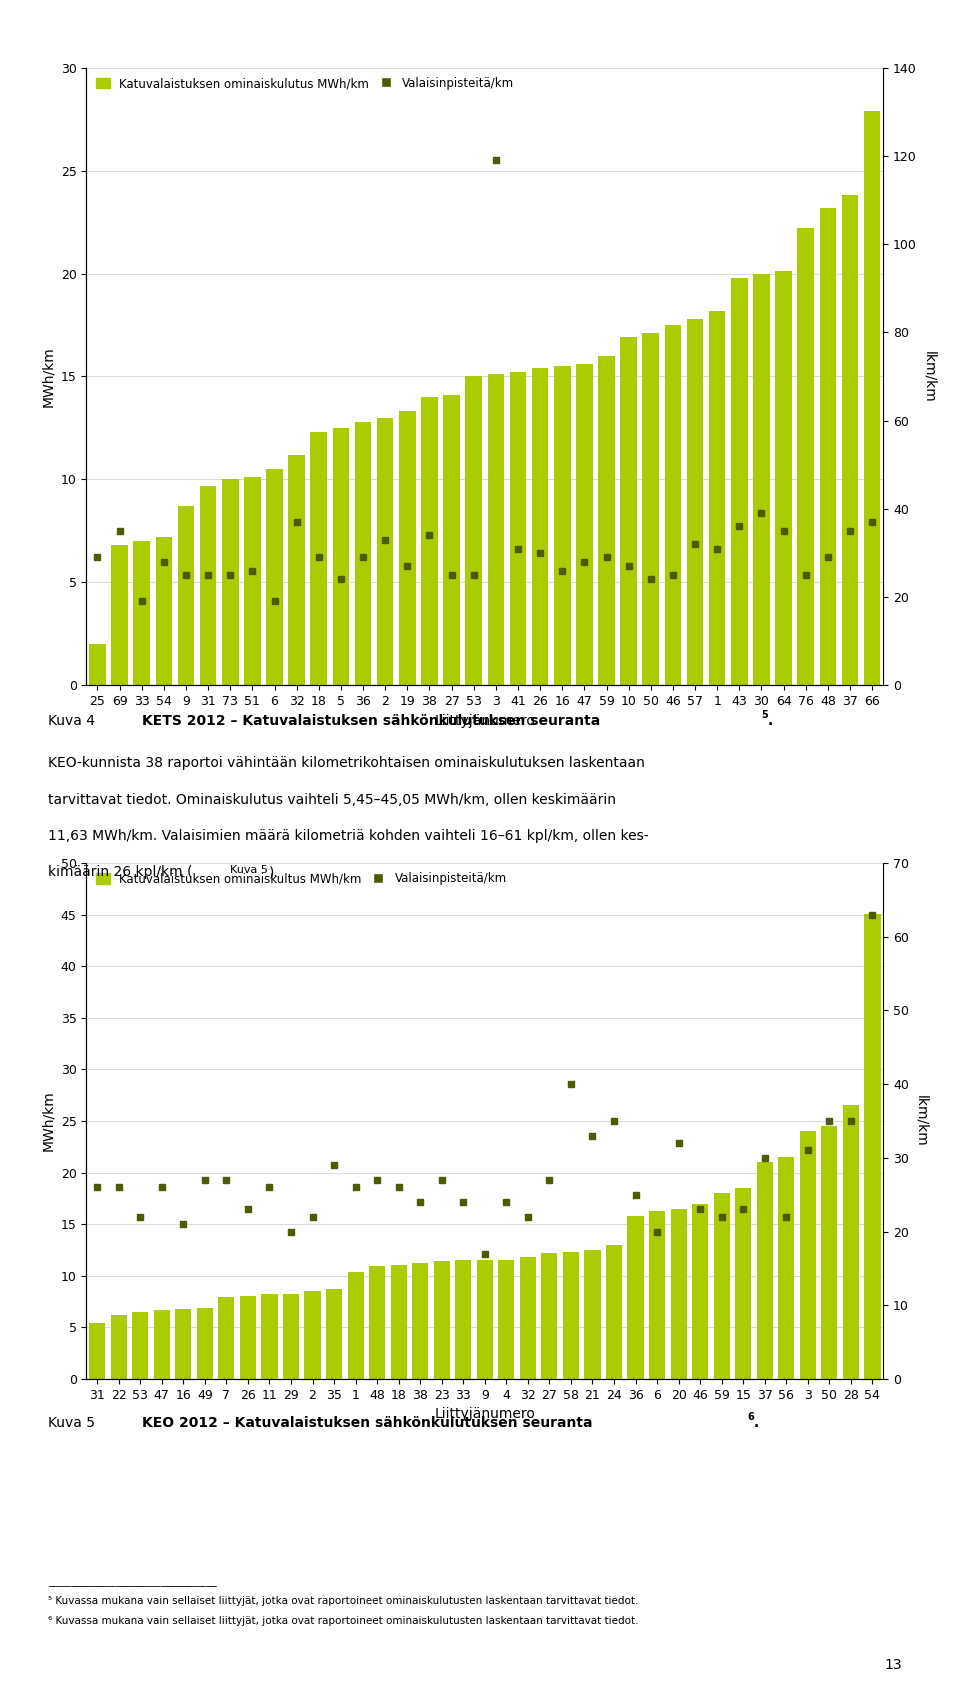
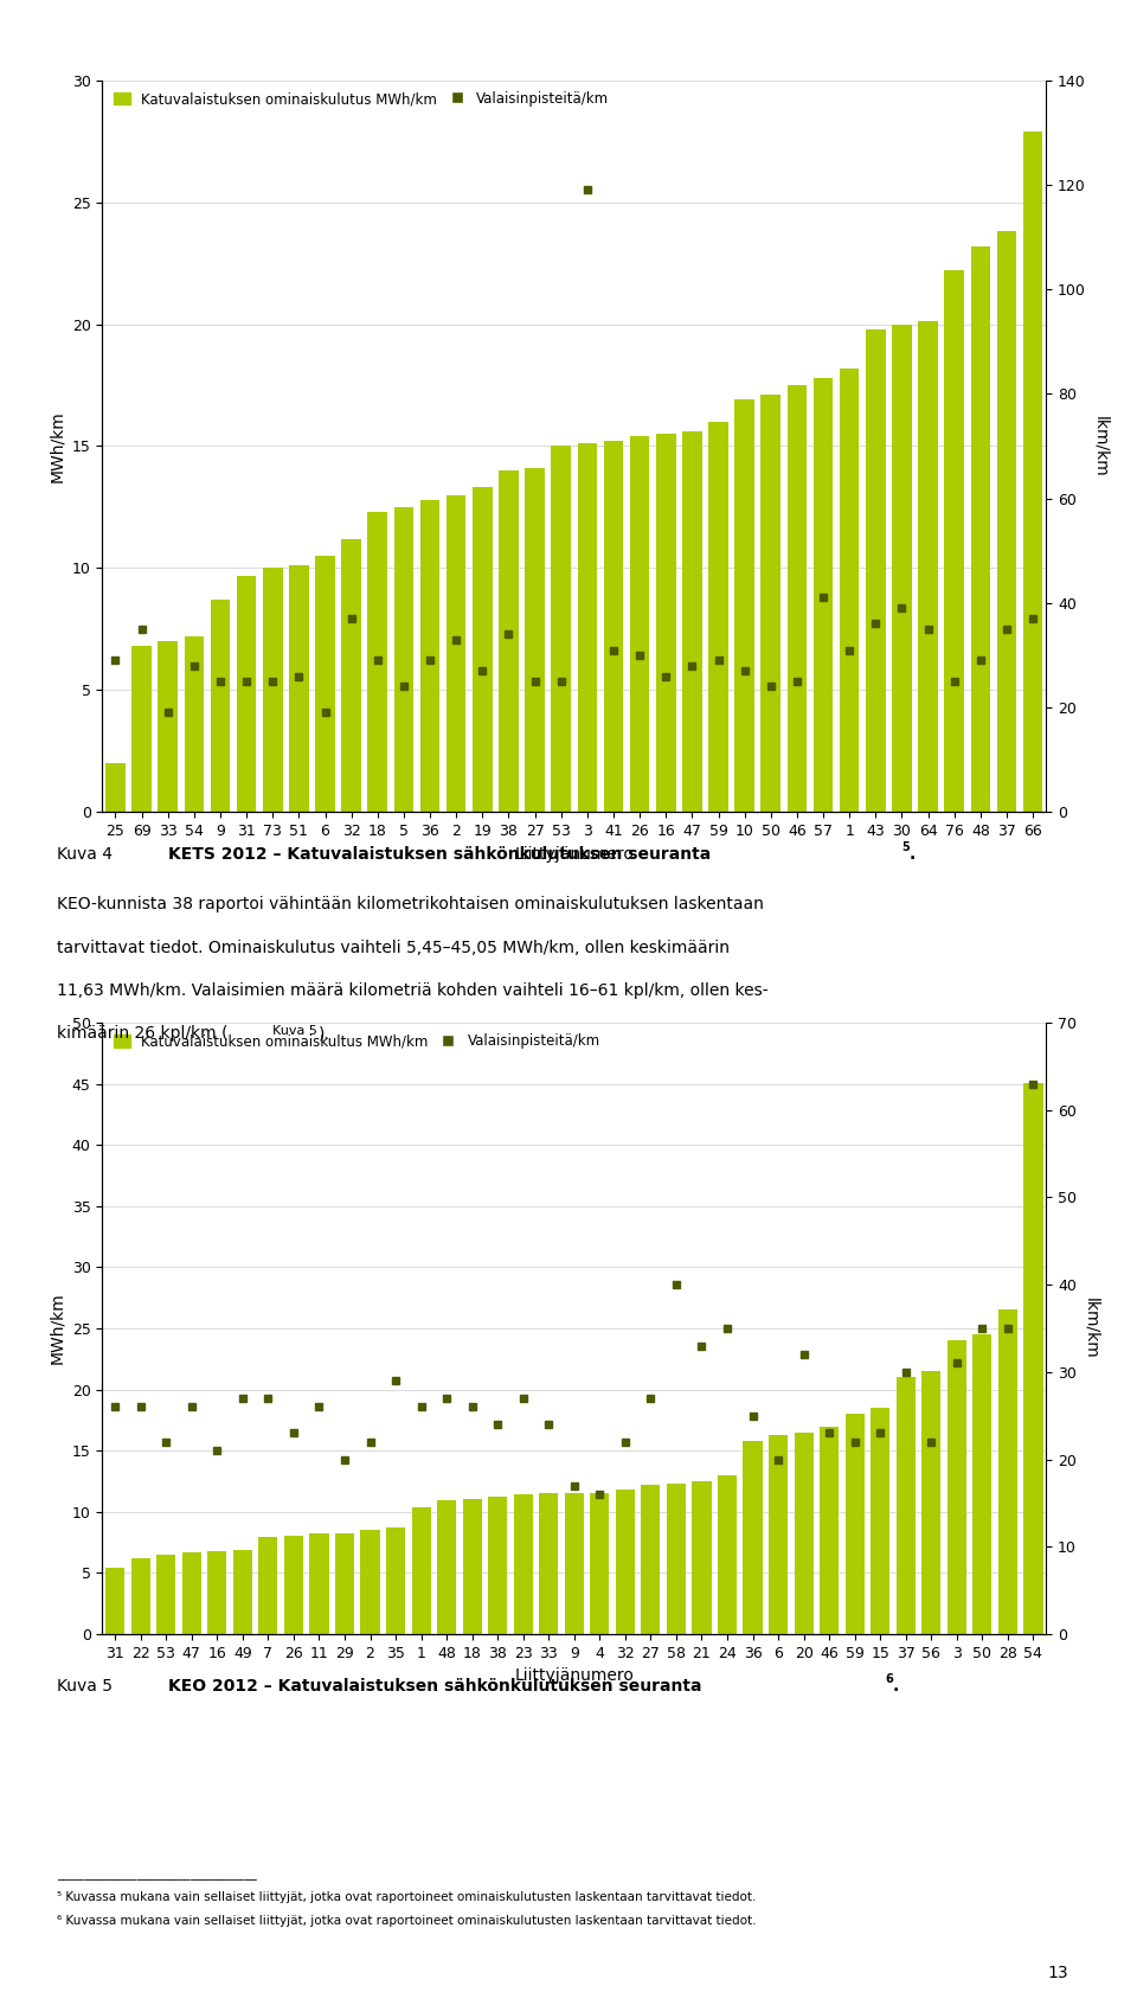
Valaisinpisteitä/km/57: 32 -> 41
Valaisinpisteitä/km/4: 24 -> 16
